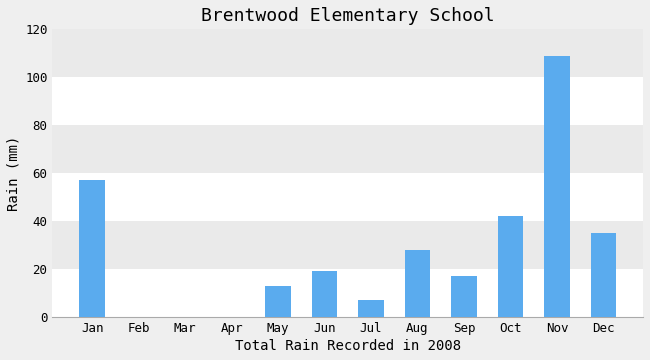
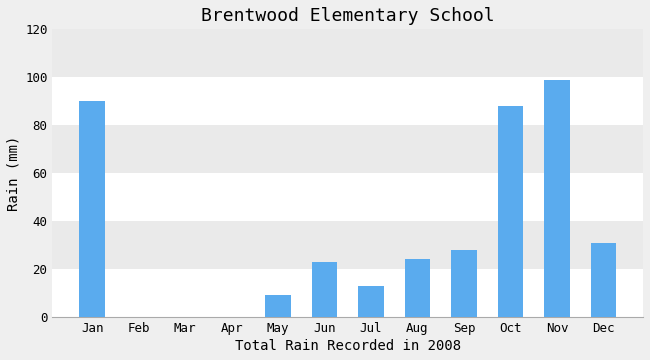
Jan: 57 -> 90
May: 13 -> 9
Jun: 19 -> 23
Jul: 7 -> 13
Aug: 28 -> 24
Sep: 17 -> 28
Oct: 42 -> 88
Nov: 109 -> 99
Dec: 35 -> 31
